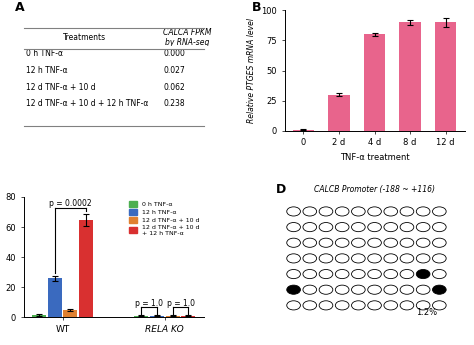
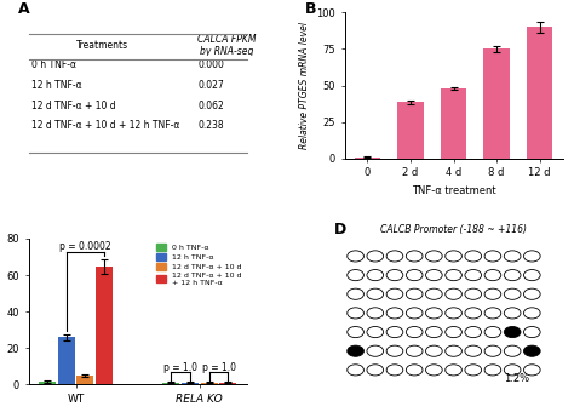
2 d: 30 -> 38
4 d: 80 -> 48
8 d: 90 -> 75
